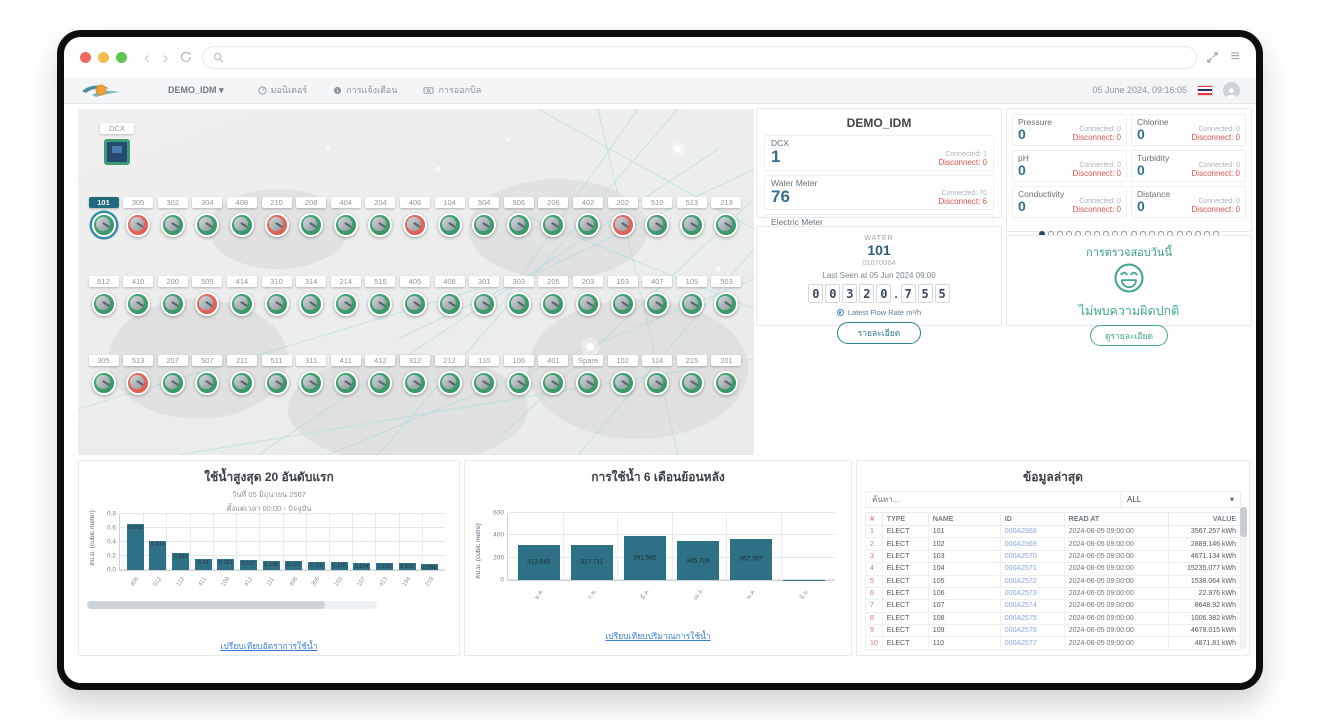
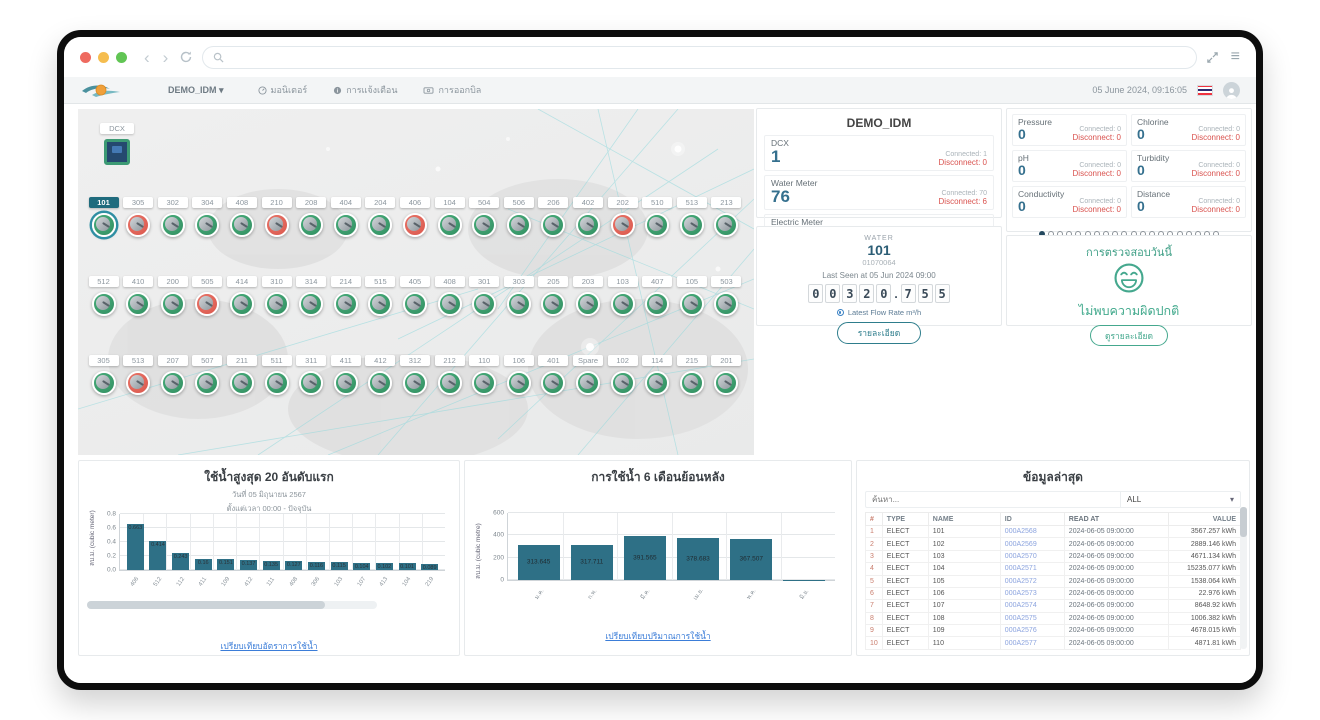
การใช้น้ำ 6 เดือนย้อนหลัง/เม.ย.: 345.724 -> 378.683
